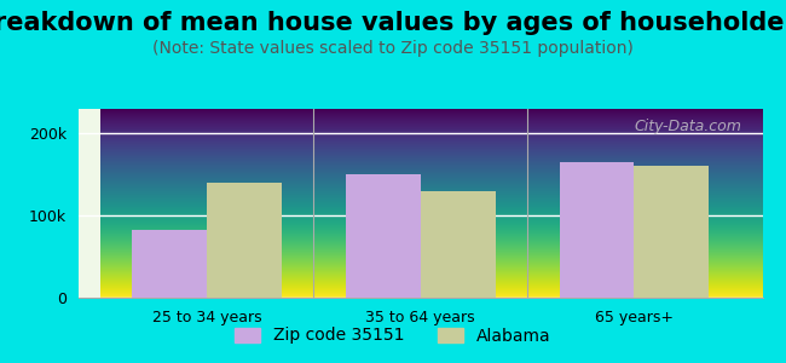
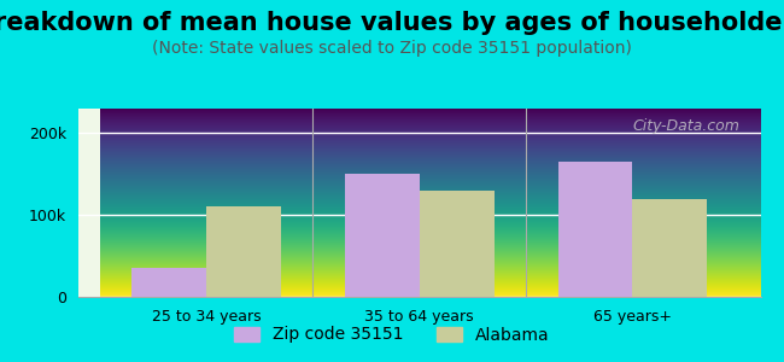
Zip code 35151/25 to 34 years: 82k -> 35k
Alabama/25 to 34 years: 140k -> 110k
Alabama/65 years+: 160k -> 120k
